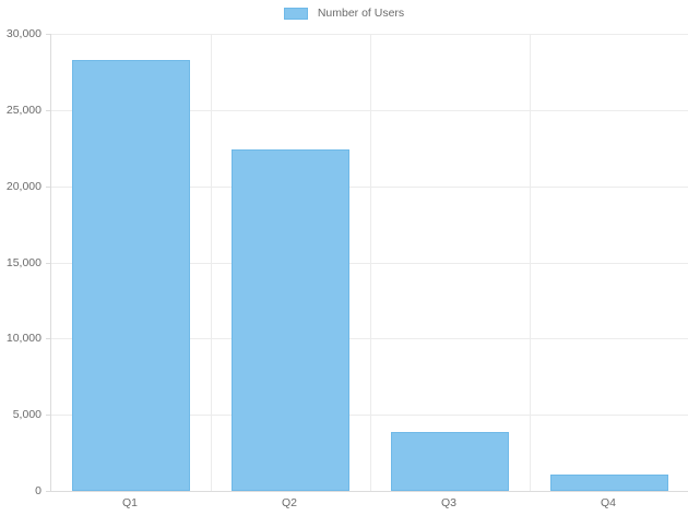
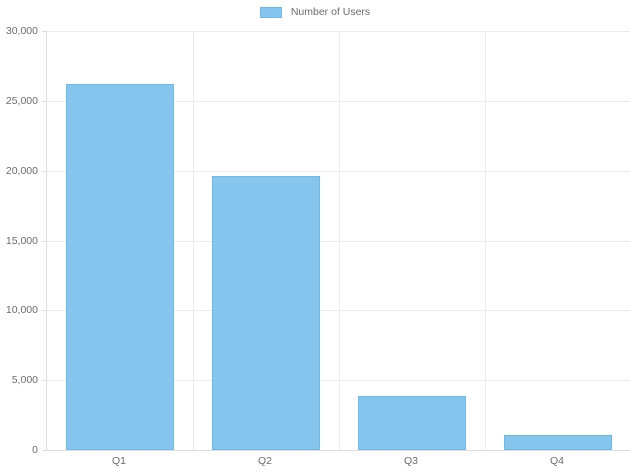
Q1: 28300 -> 26200
Q2: 22400 -> 19600
